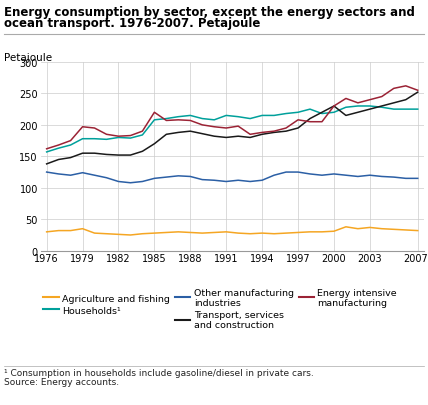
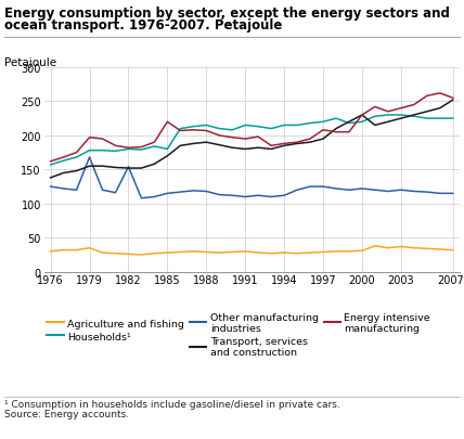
Other manufacturing industries/1979: 124 -> 168
Other manufacturing industries/1982: 110 -> 154
Households¹/1985: 208 -> 180
